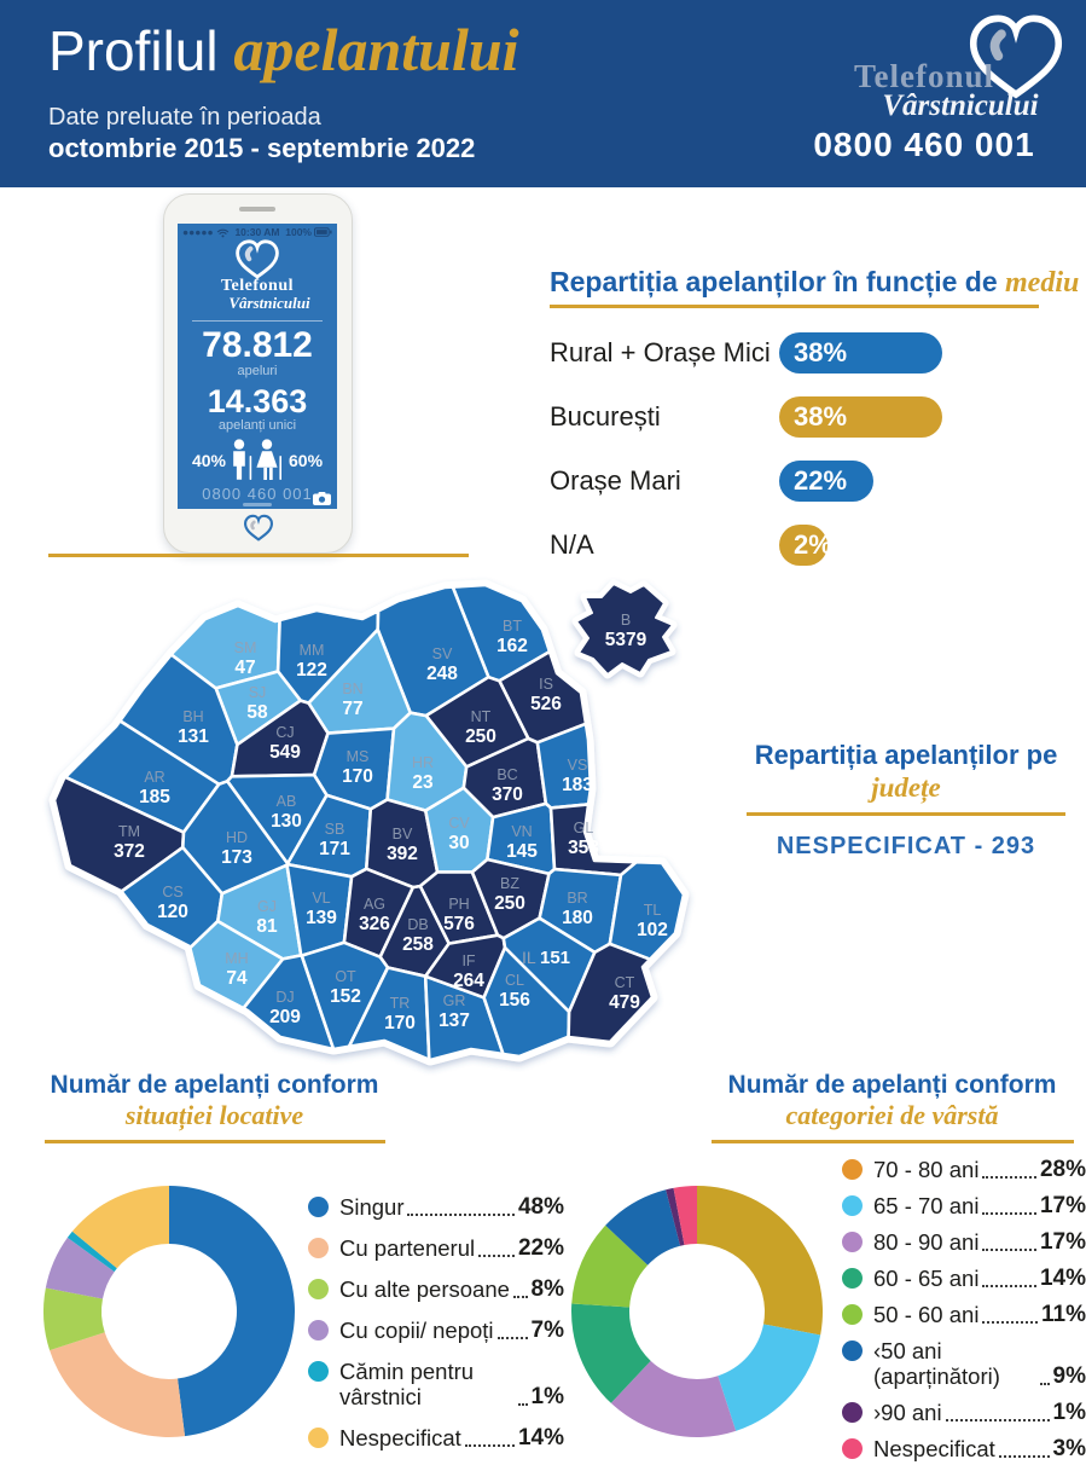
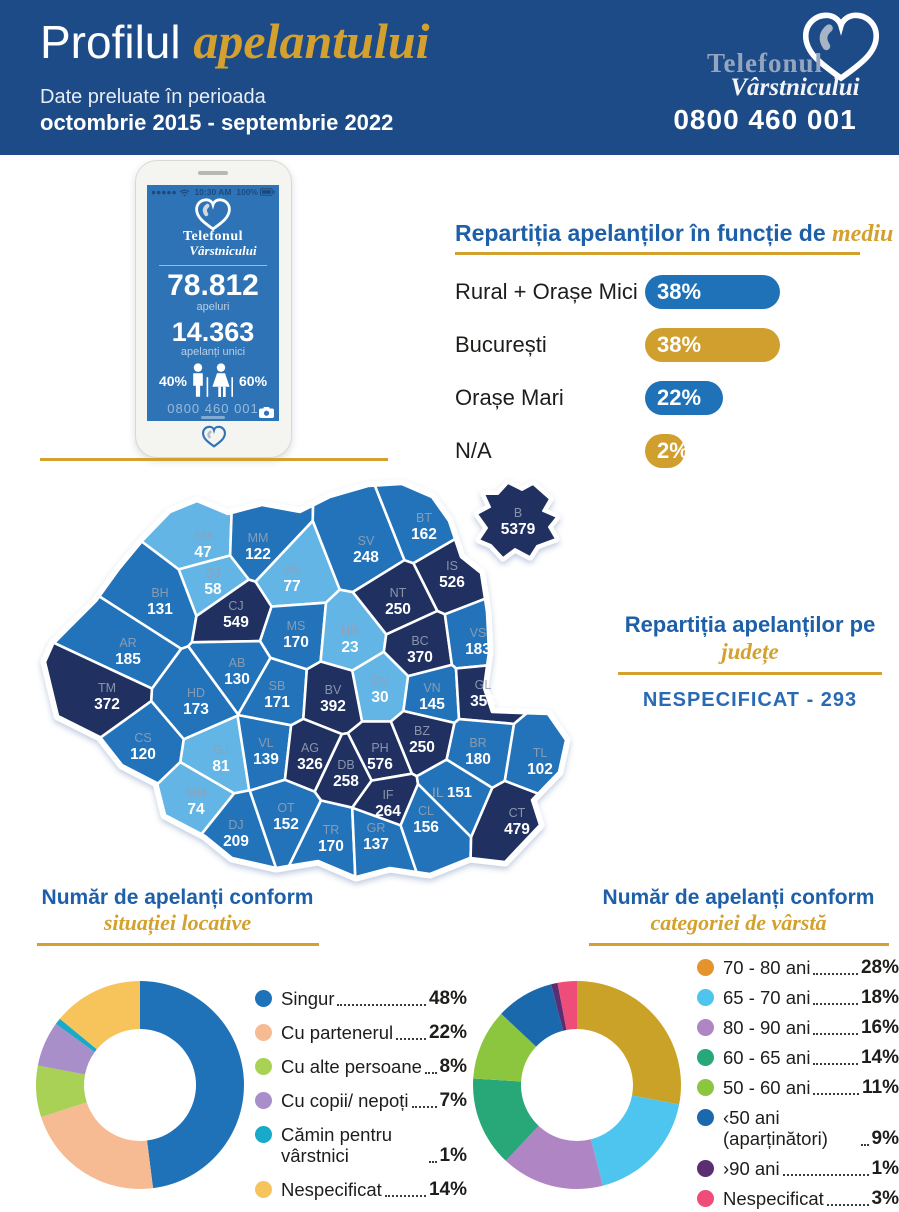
Număr de apelanți conform categoriei de vârstă/65 - 70 ani: 17% -> 18%
Număr de apelanți conform categoriei de vârstă/80 - 90 ani: 17% -> 16%
